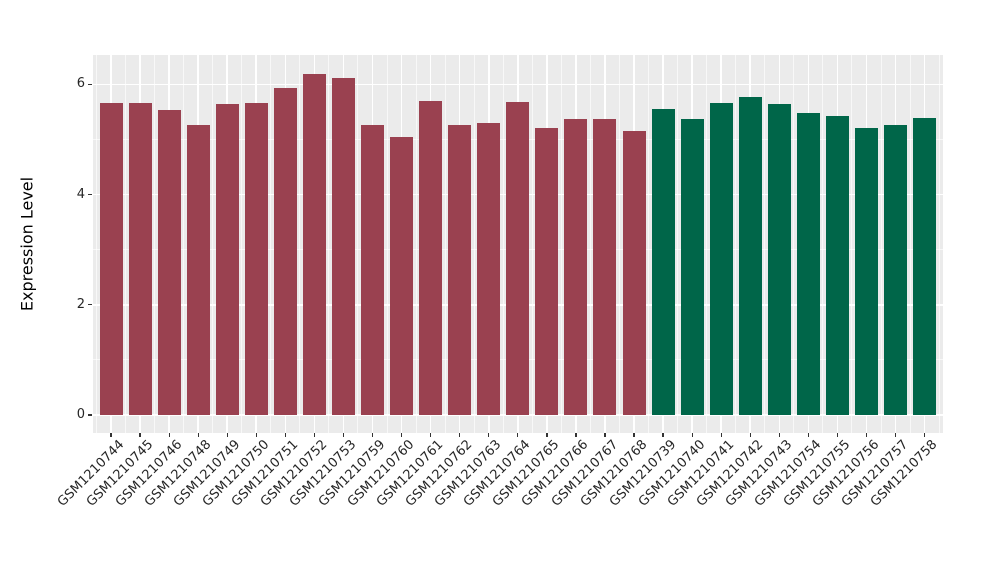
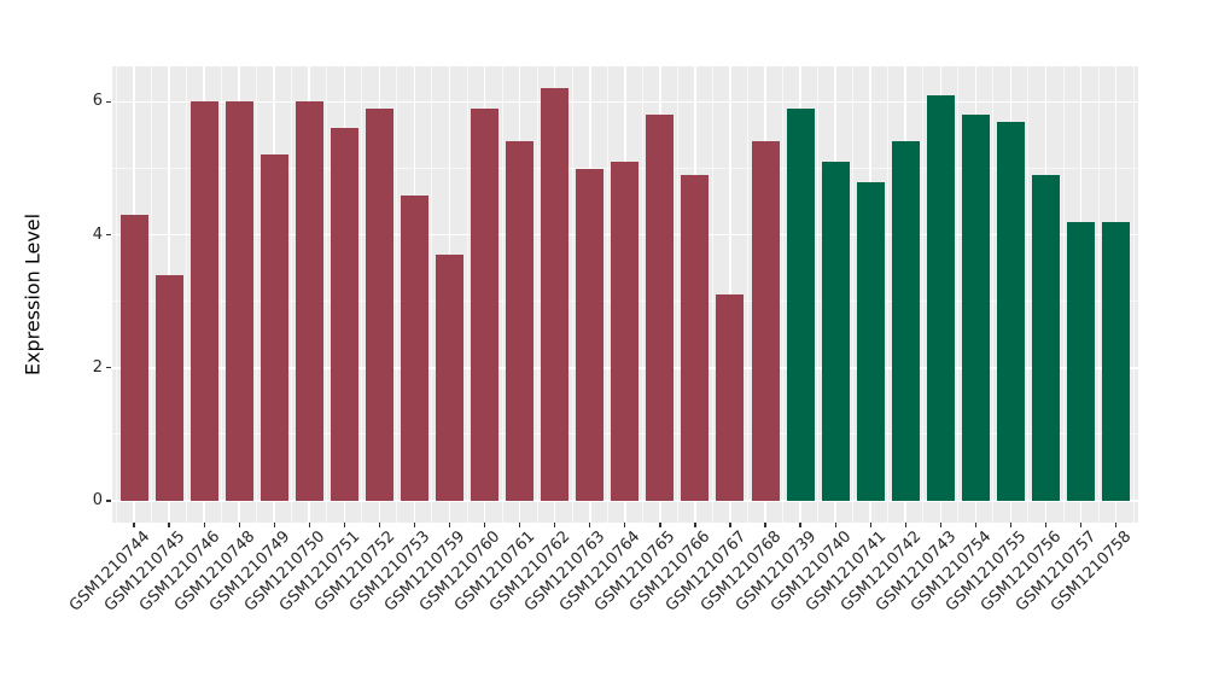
GSM1210744: 5.7 -> 4.3
GSM1210745: 5.7 -> 3.4
GSM1210746: 5.5 -> 6.0
GSM1210748: 5.3 -> 6.0
GSM1210749: 5.6 -> 5.2
GSM1210750: 5.7 -> 6.0
GSM1210751: 5.9 -> 5.6
GSM1210752: 6.2 -> 5.9
GSM1210753: 6.1 -> 4.6
GSM1210759: 5.3 -> 3.7
GSM1210760: 5.0 -> 5.9
GSM1210761: 5.7 -> 5.4
GSM1210762: 5.3 -> 6.2
GSM1210763: 5.3 -> 5.0
GSM1210764: 5.7 -> 5.1
GSM1210765: 5.2 -> 5.8
GSM1210766: 5.4 -> 4.9
GSM1210767: 5.4 -> 3.1
GSM1210768: 5.2 -> 5.4
GSM1210739: 5.5 -> 5.9
GSM1210740: 5.4 -> 5.1
GSM1210741: 5.7 -> 4.8
GSM1210742: 5.8 -> 5.4
GSM1210743: 5.6 -> 6.1
GSM1210754: 5.5 -> 5.8
GSM1210755: 5.4 -> 5.7
GSM1210756: 5.2 -> 4.9
GSM1210757: 5.3 -> 4.2
GSM1210758: 5.4 -> 4.2
